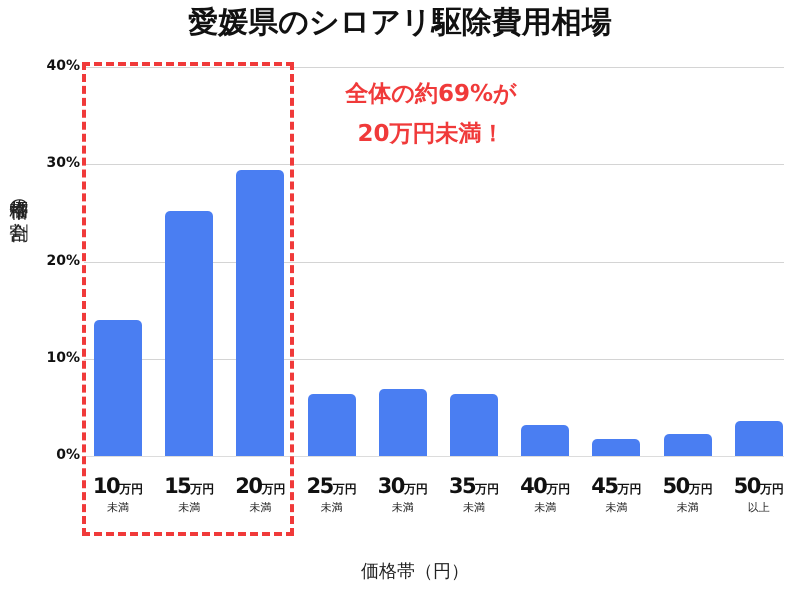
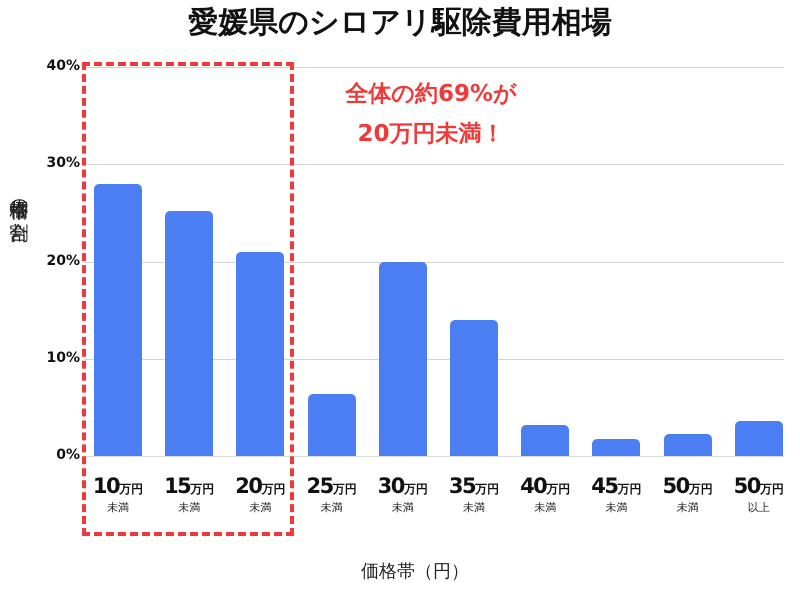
10万円未満: 14% -> 28%
20万円未満: 29% -> 21%
30万円未満: 7% -> 20%
35万円未満: 6% -> 14%
